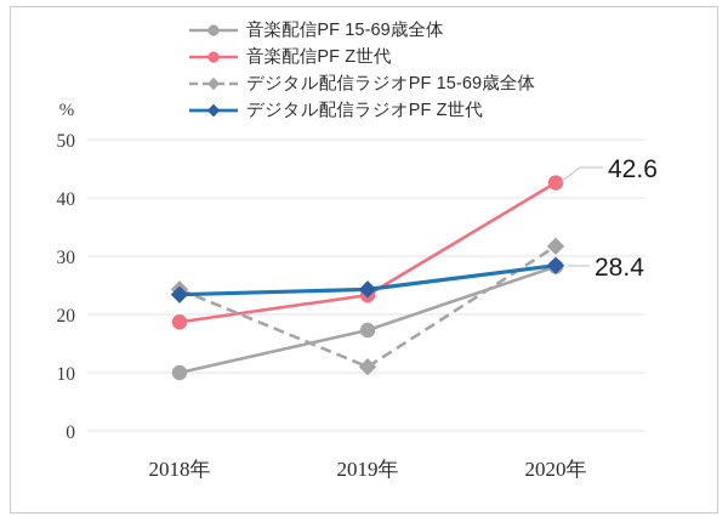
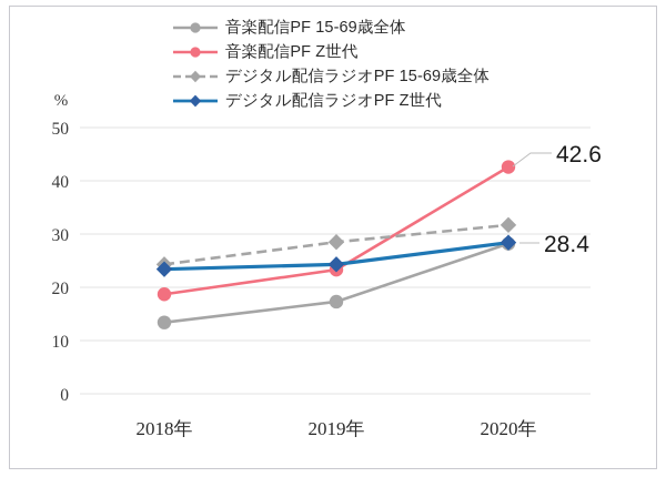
音楽配信PF 15-69歳全体/2018年: 10 -> 13
デジタル配信ラジオPF 15-69歳全体/2019年: 11 -> 28
